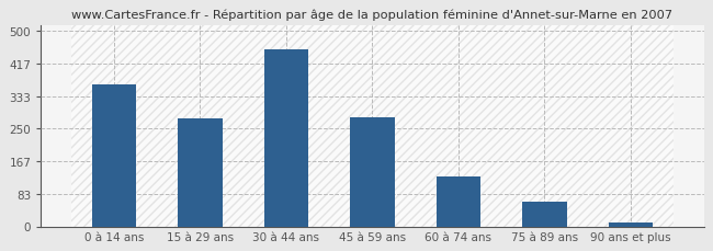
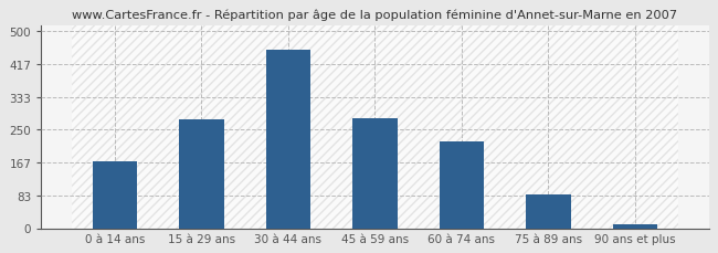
0 à 14 ans: 362 -> 170
60 à 74 ans: 128 -> 220
75 à 89 ans: 63 -> 85
